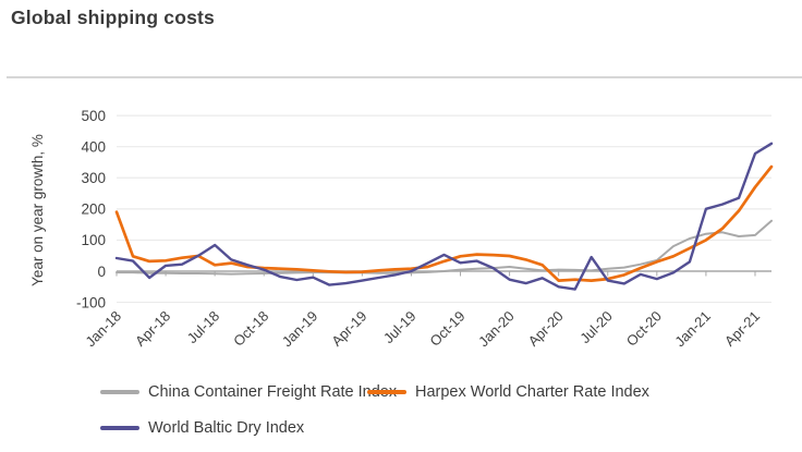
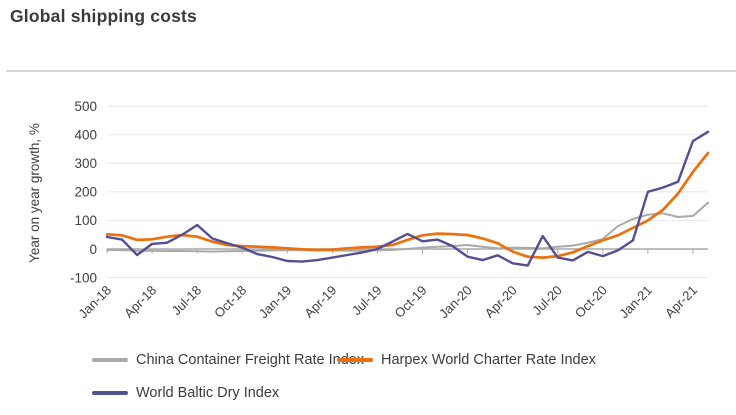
Harpex World Charter Rate Index/Jan-18: 190 -> 50
Harpex World Charter Rate Index/Jul-18: 20 -> 40
World Baltic Dry Index/Jan-19: -20 -> -40
Harpex World Charter Rate Index/Apr-20: -30 -> -10
